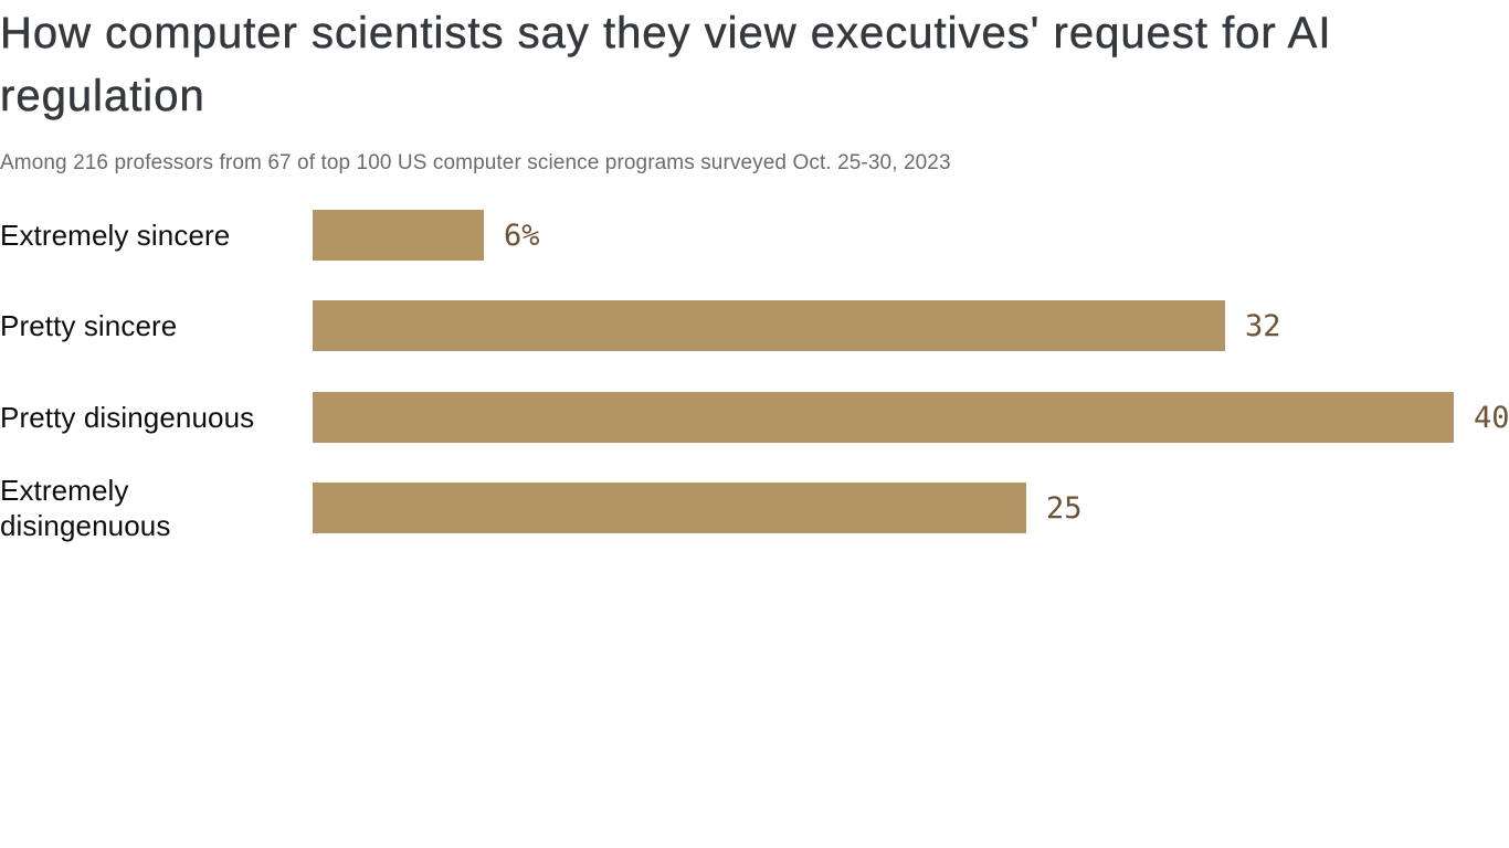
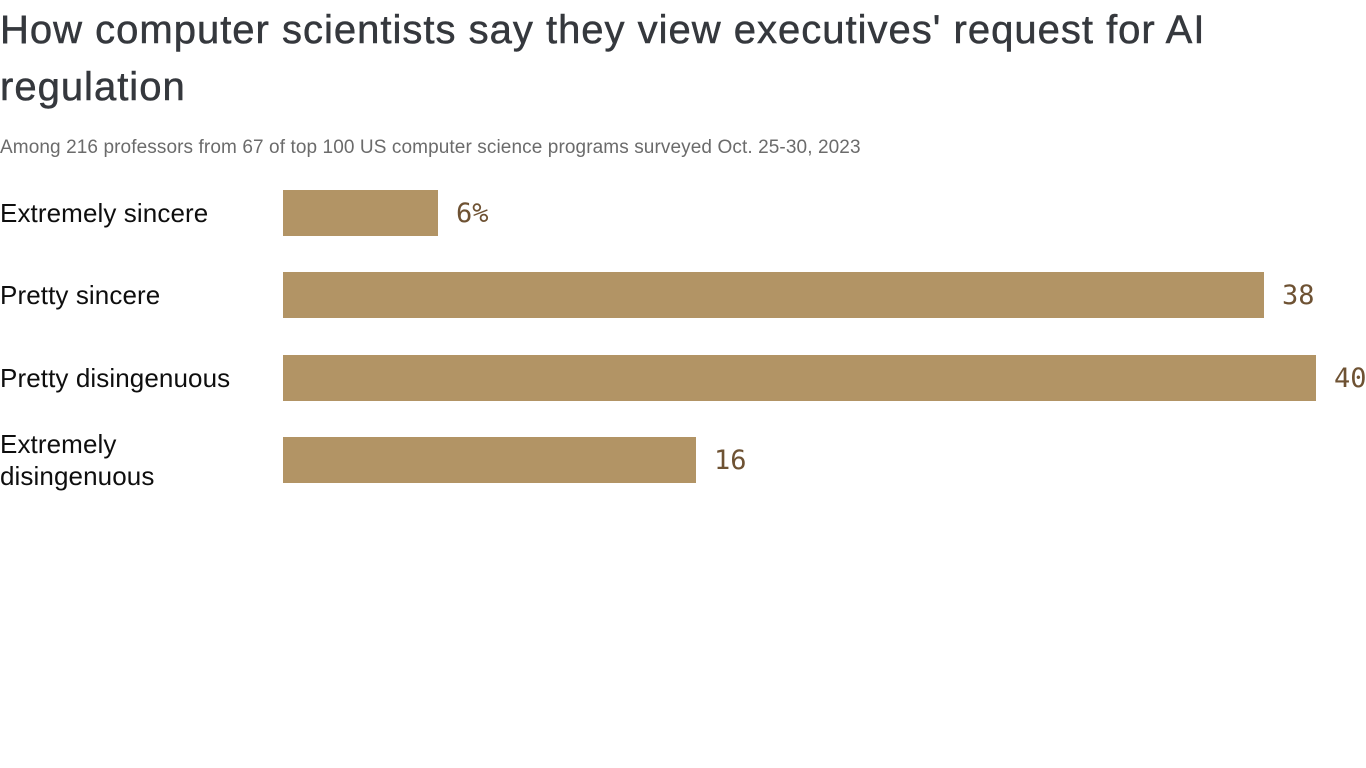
Pretty sincere: 32 -> 38
Extremely disingenuous: 25 -> 16
